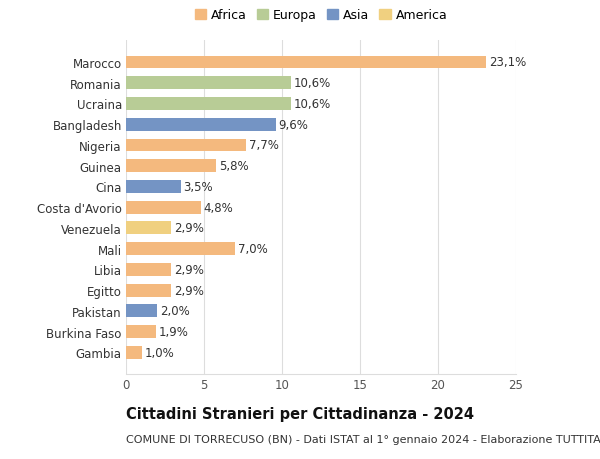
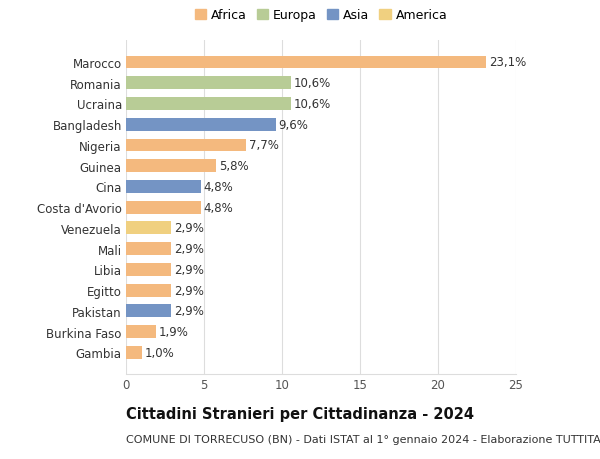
Cina: 3,5% -> 4,8%
Mali: 7,0% -> 2,9%
Pakistan: 2,0% -> 2,9%
